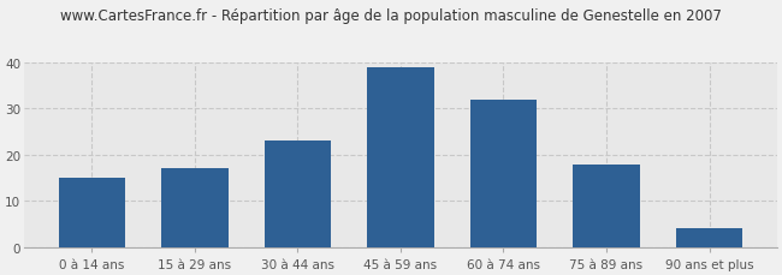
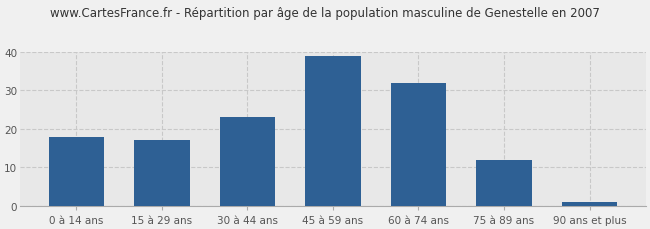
0 à 14 ans: 15 -> 18
75 à 89 ans: 18 -> 12
90 ans et plus: 4 -> 1
